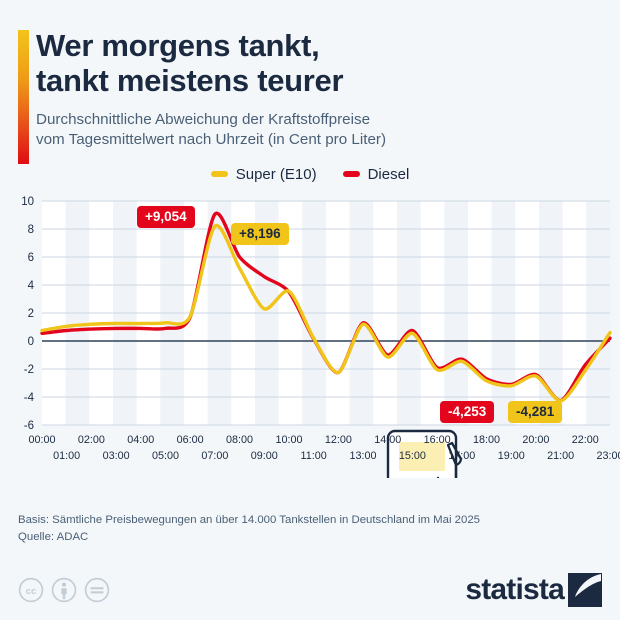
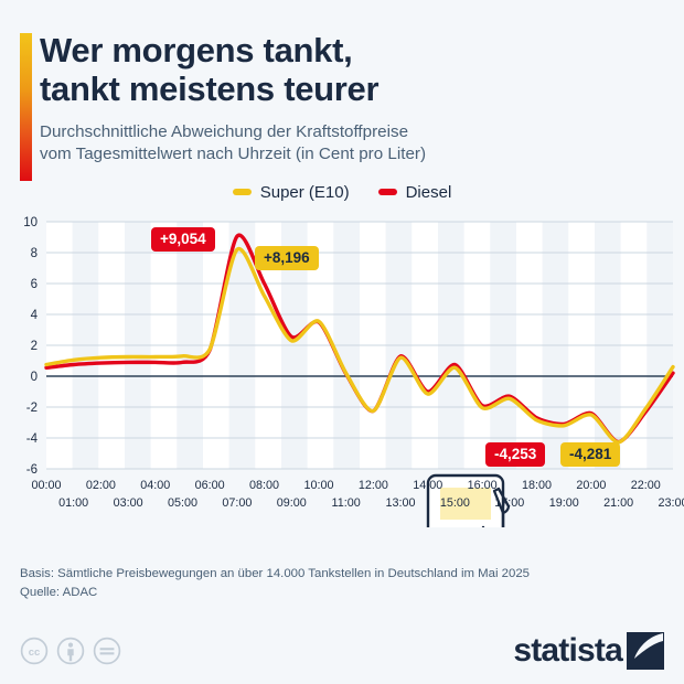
Diesel/09:00: 4.6 -> 2.5
Diesel/22:00: -1.7 -> -2.3
